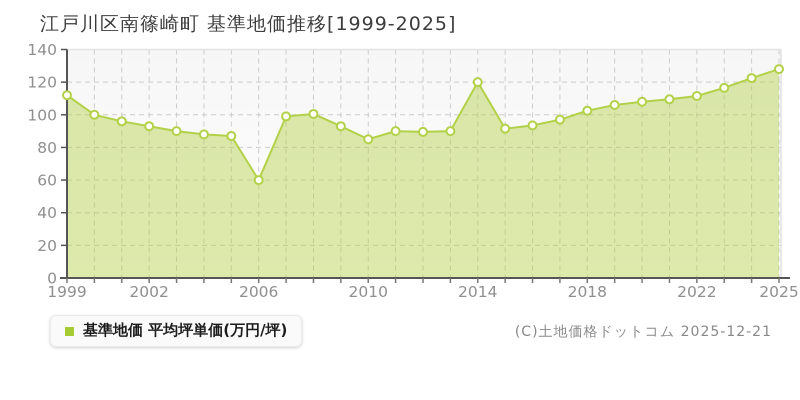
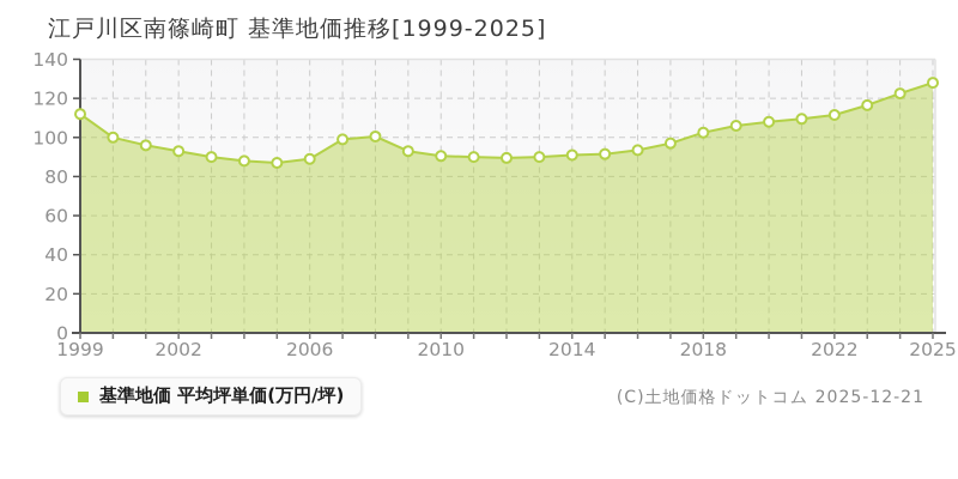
2006: 60 -> 89
2010: 85 -> 90
2014: 120 -> 91
